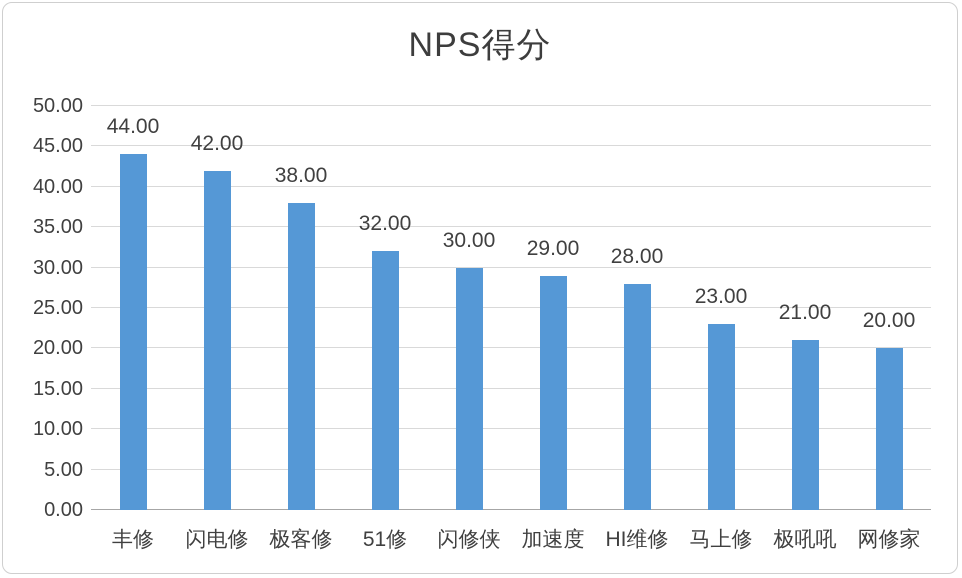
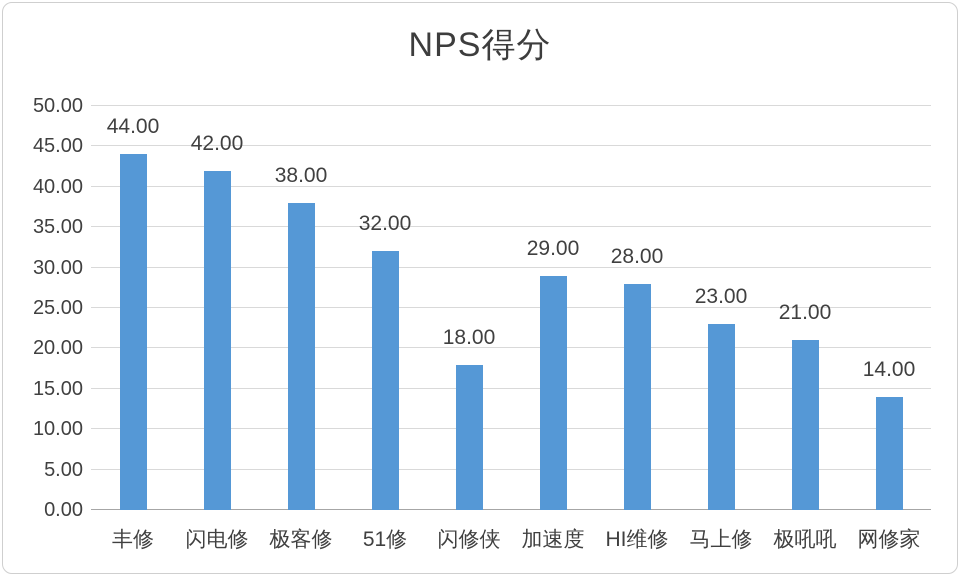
闪修侠: 30.00 -> 18.00
网修家: 20.00 -> 14.00
